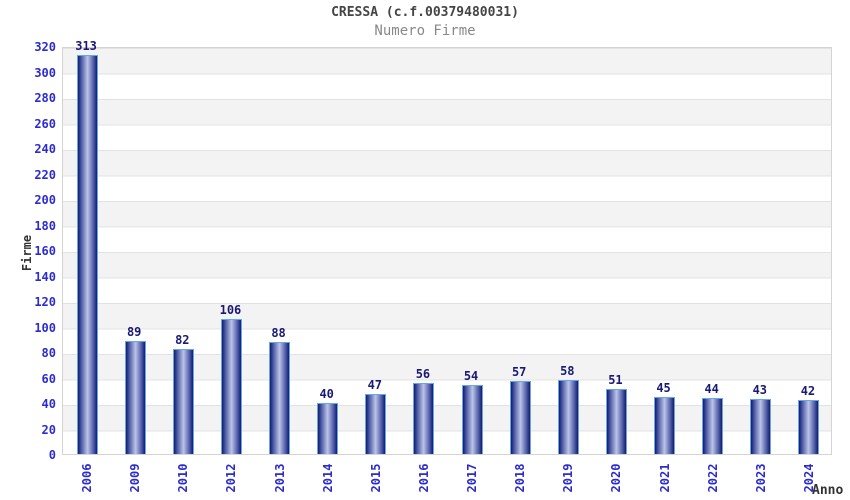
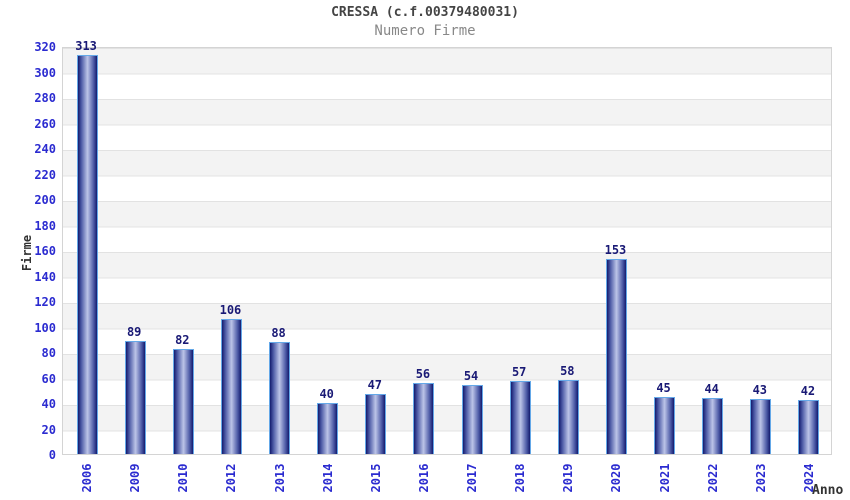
2020: 51 -> 153
